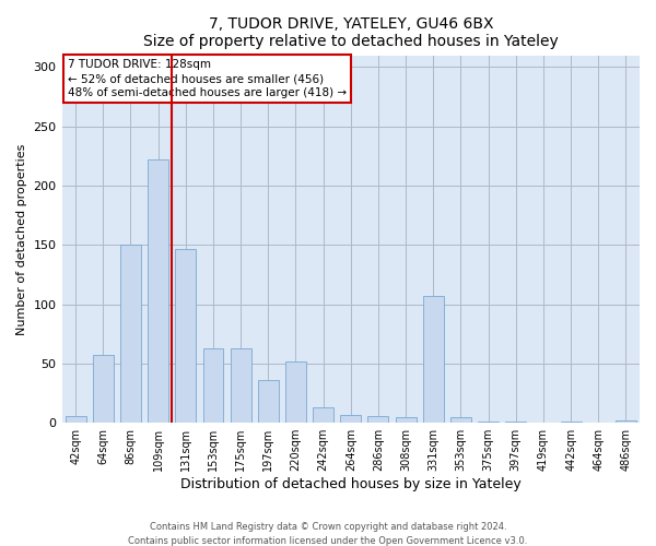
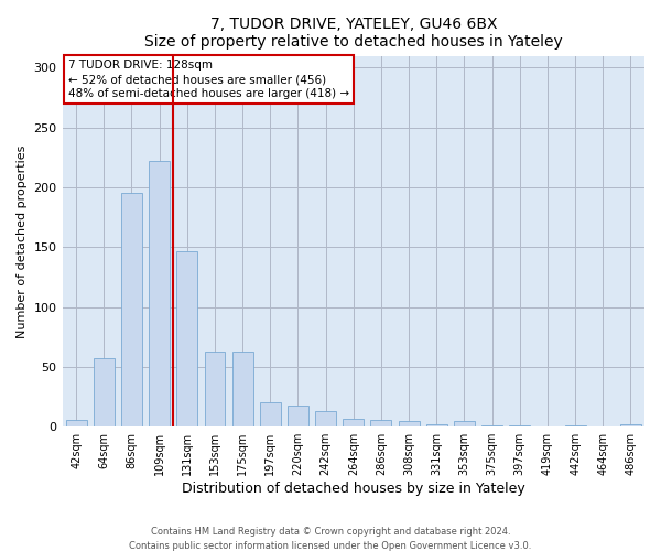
86sqm: 150 -> 195
197sqm: 36 -> 20
220sqm: 52 -> 18
331sqm: 107 -> 2
